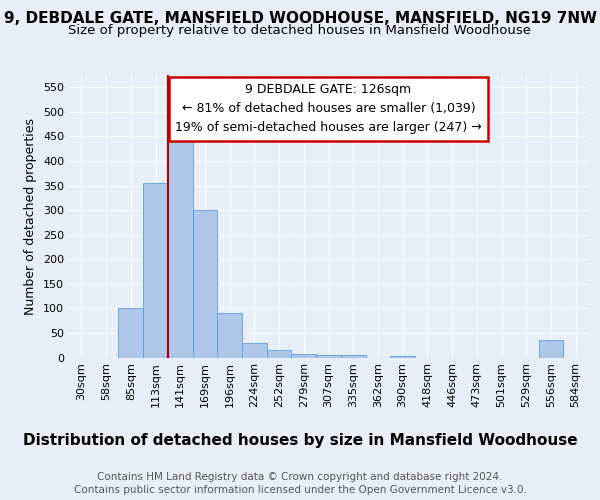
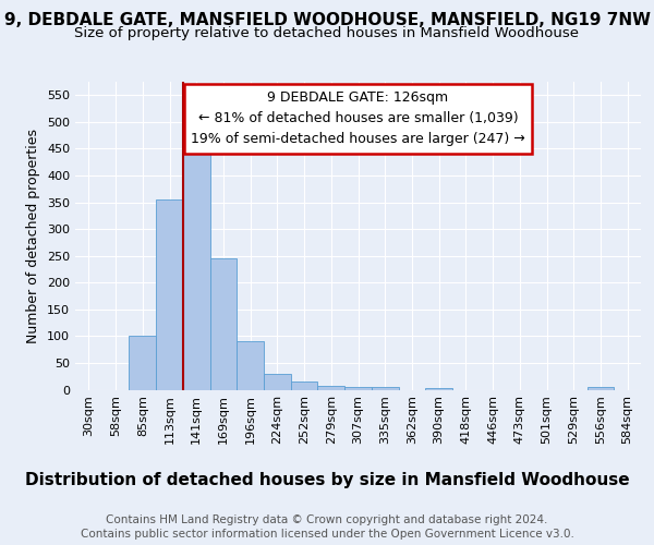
169sqm: 300 -> 245
556sqm: 35 -> 5
